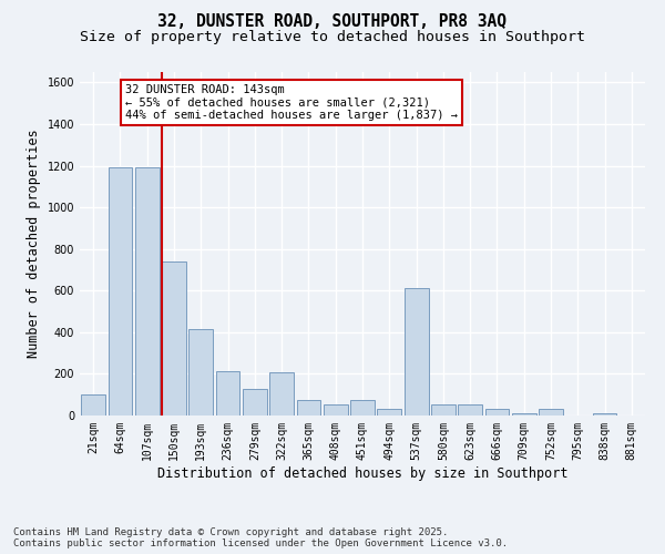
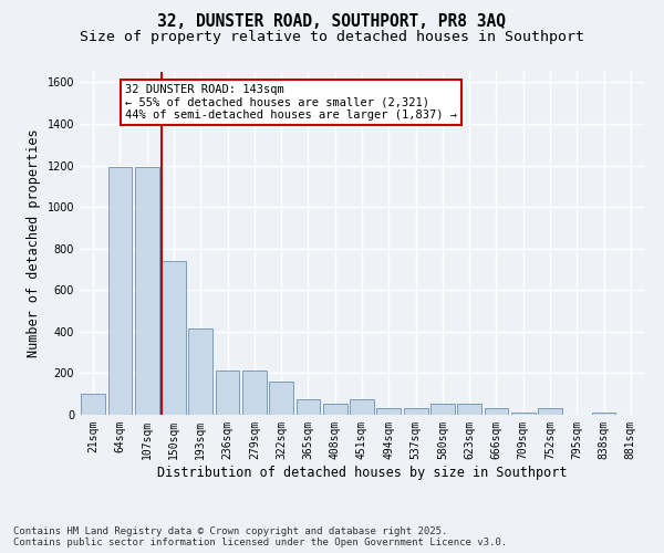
279sqm: 130 -> 220
322sqm: 210 -> 160
537sqm: 610 -> 30
